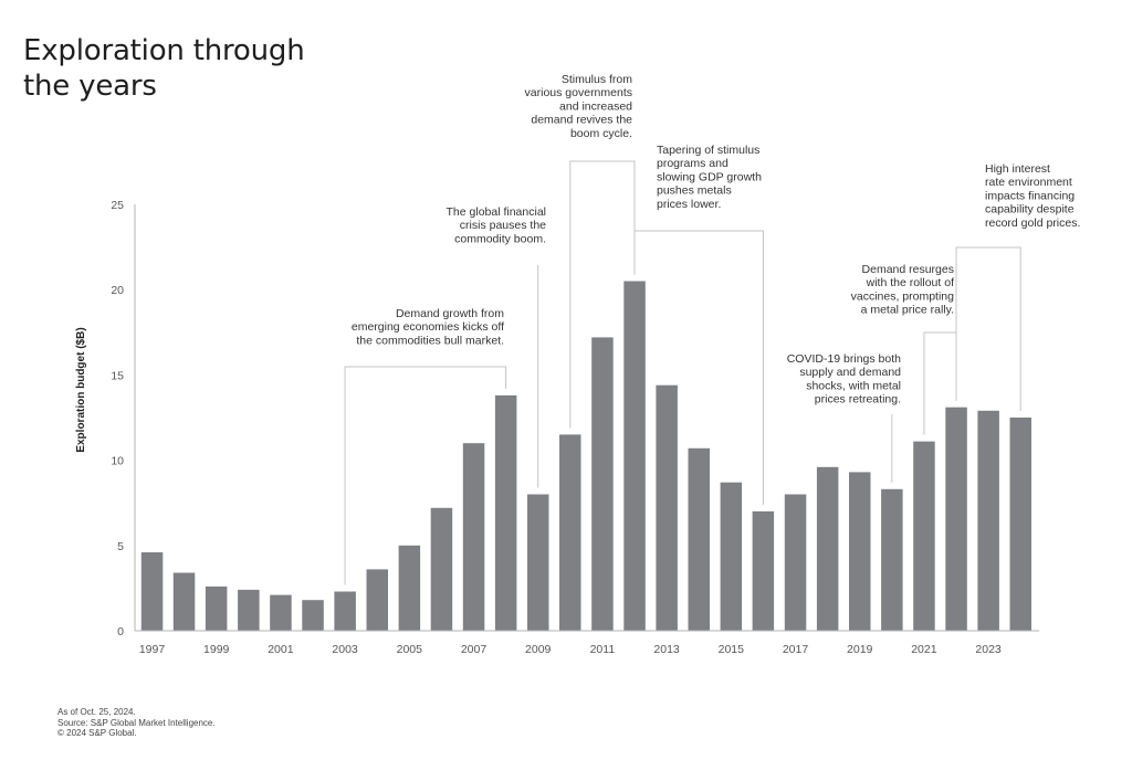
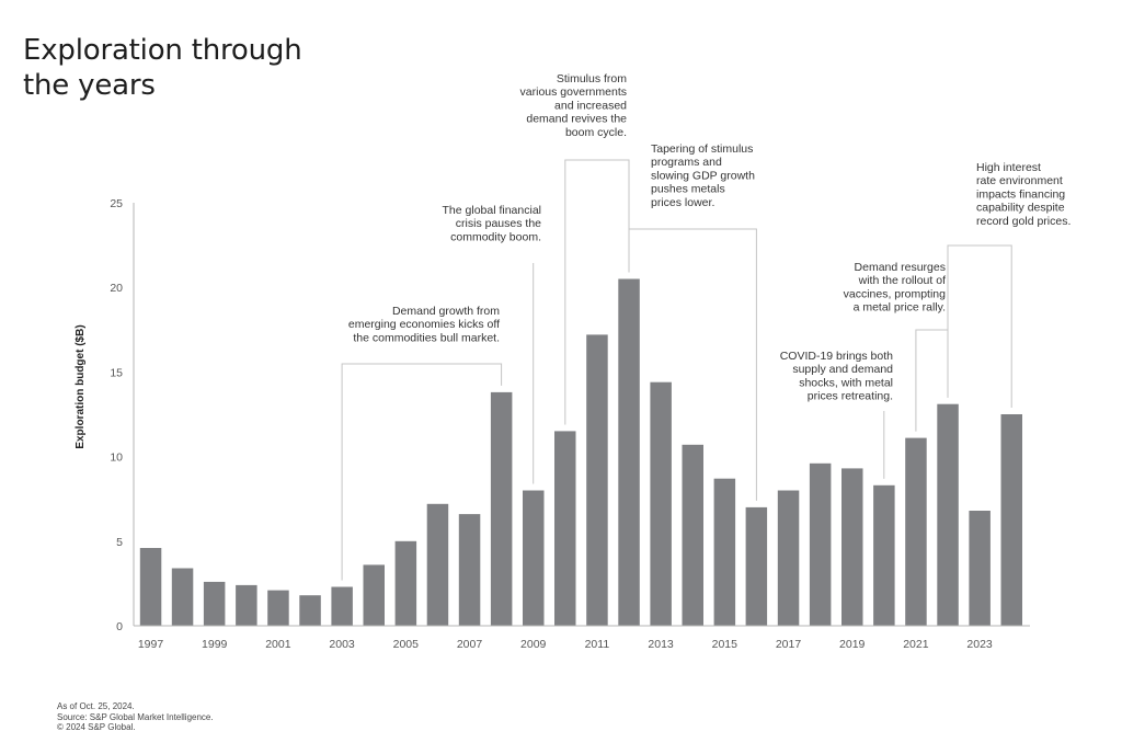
2007: 11.0 -> 6.6
2023: 12.9 -> 6.8
